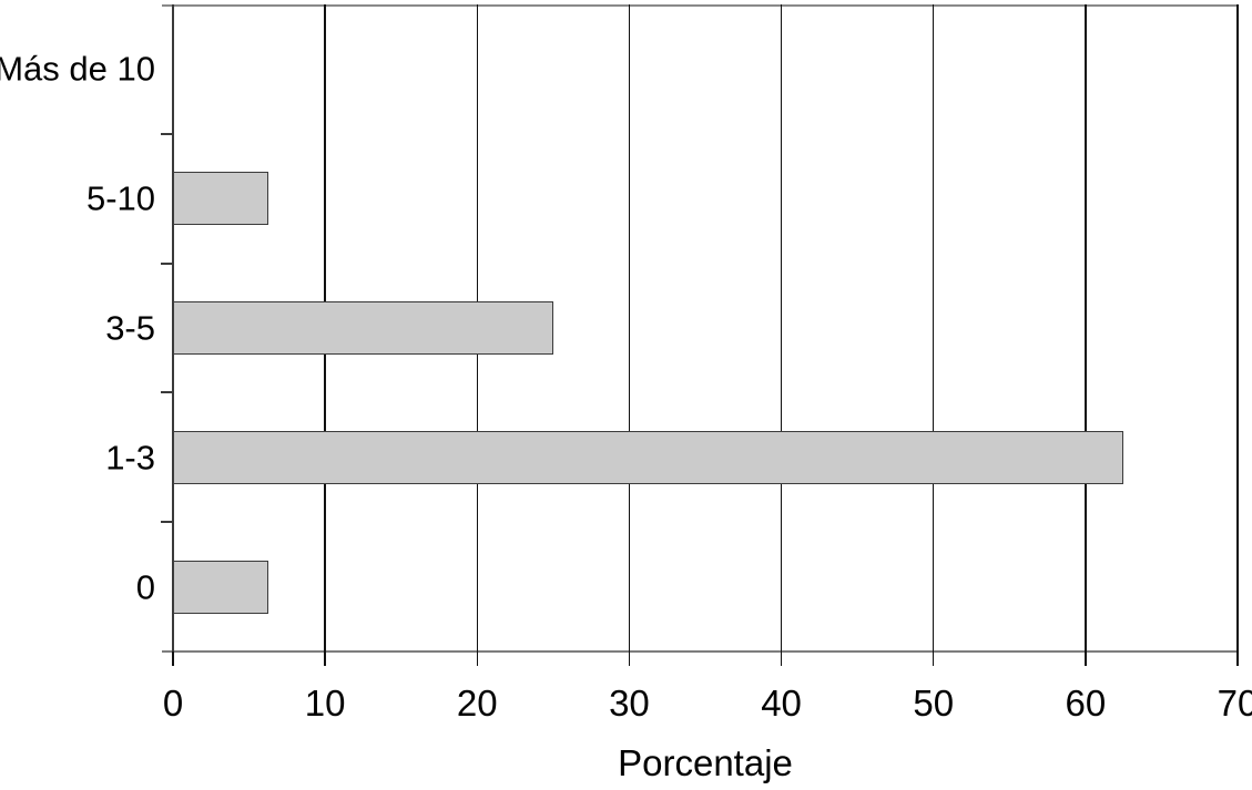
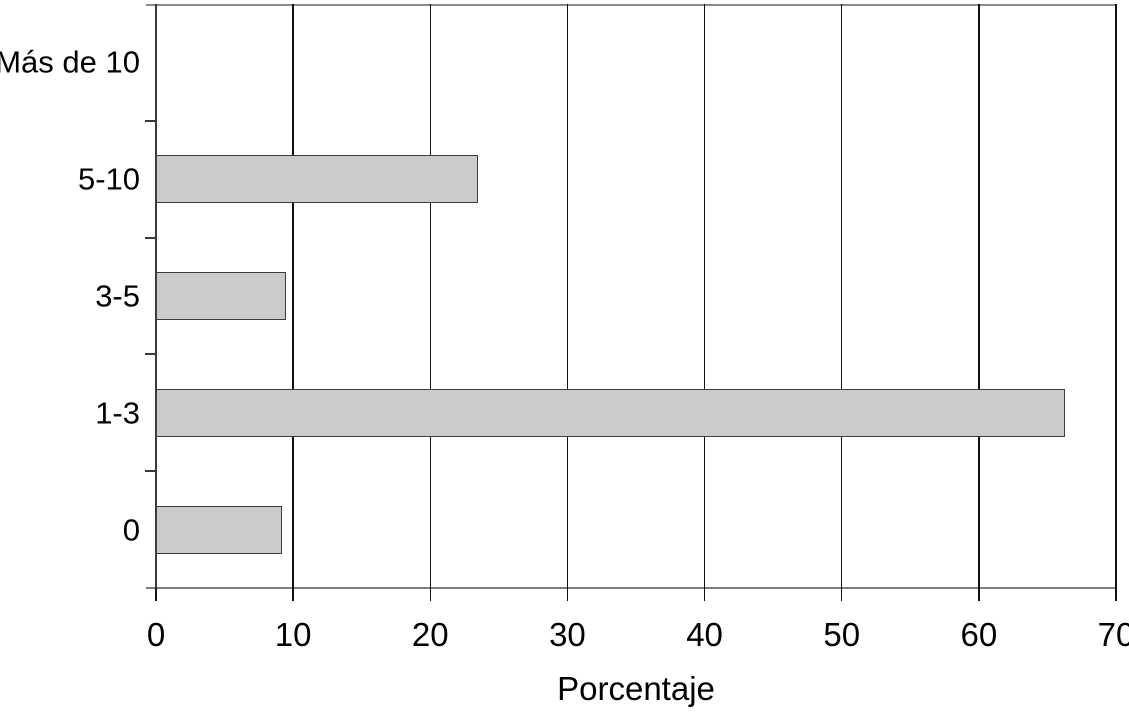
5-10: 6.2 -> 23.5
3-5: 25.0 -> 9.5
1-3: 62.5 -> 66.3
0: 6.2 -> 9.2
